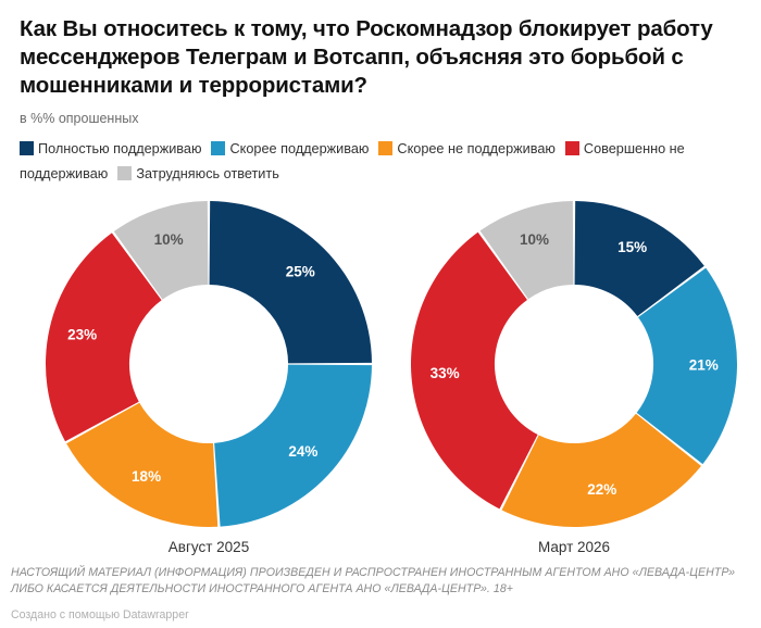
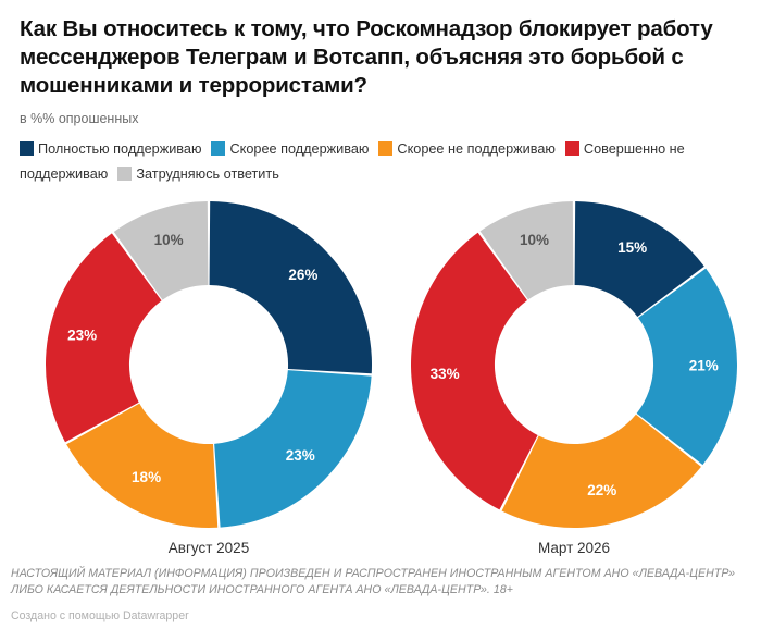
Август 2025/Полностью поддерживаю: 25% -> 26%
Август 2025/Скорее поддерживаю: 24% -> 23%
